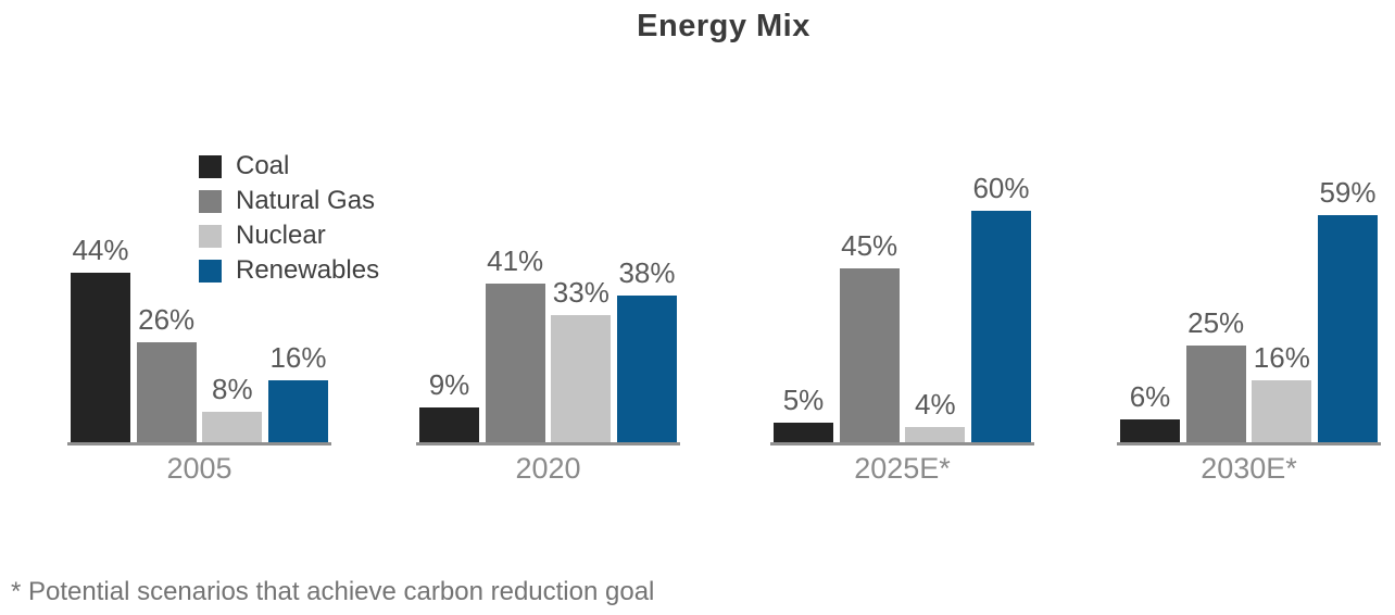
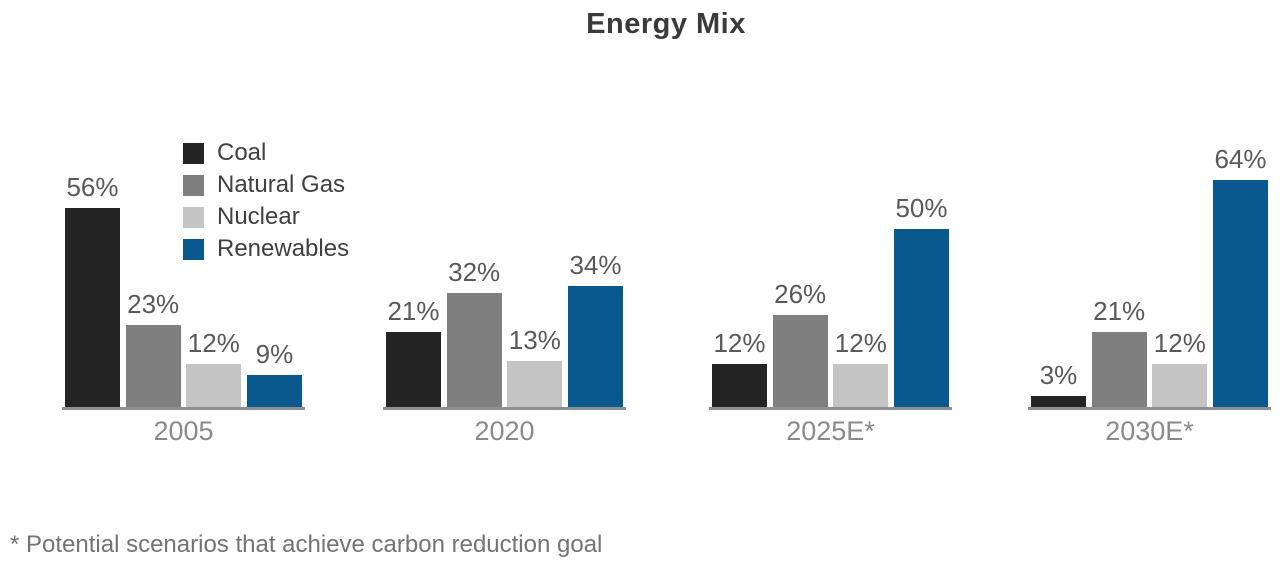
Coal/2005: 44% -> 56%
Natural Gas/2005: 26% -> 23%
Nuclear/2005: 8% -> 12%
Renewables/2005: 16% -> 9%
Coal/2020: 9% -> 21%
Natural Gas/2020: 41% -> 32%
Nuclear/2020: 33% -> 13%
Renewables/2020: 38% -> 34%
Coal/2025E*: 5% -> 12%
Natural Gas/2025E*: 45% -> 26%
Nuclear/2025E*: 4% -> 12%
Renewables/2025E*: 60% -> 50%
Coal/2030E*: 6% -> 3%
Natural Gas/2030E*: 25% -> 21%
Nuclear/2030E*: 16% -> 12%
Renewables/2030E*: 59% -> 64%
